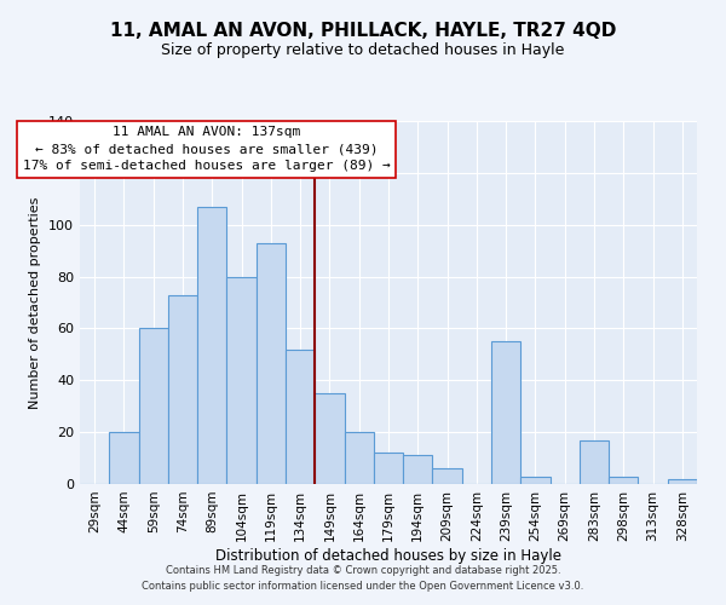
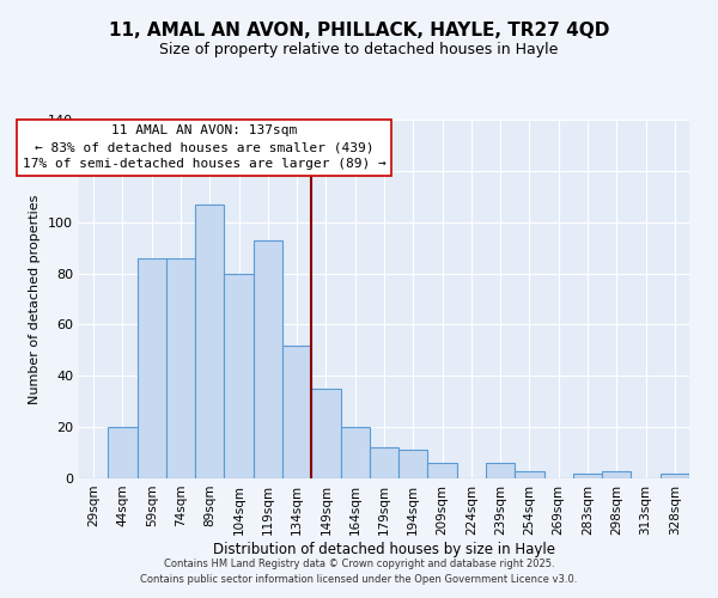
59sqm: 60 -> 86
74sqm: 73 -> 86
239sqm: 55 -> 6
283sqm: 17 -> 2
